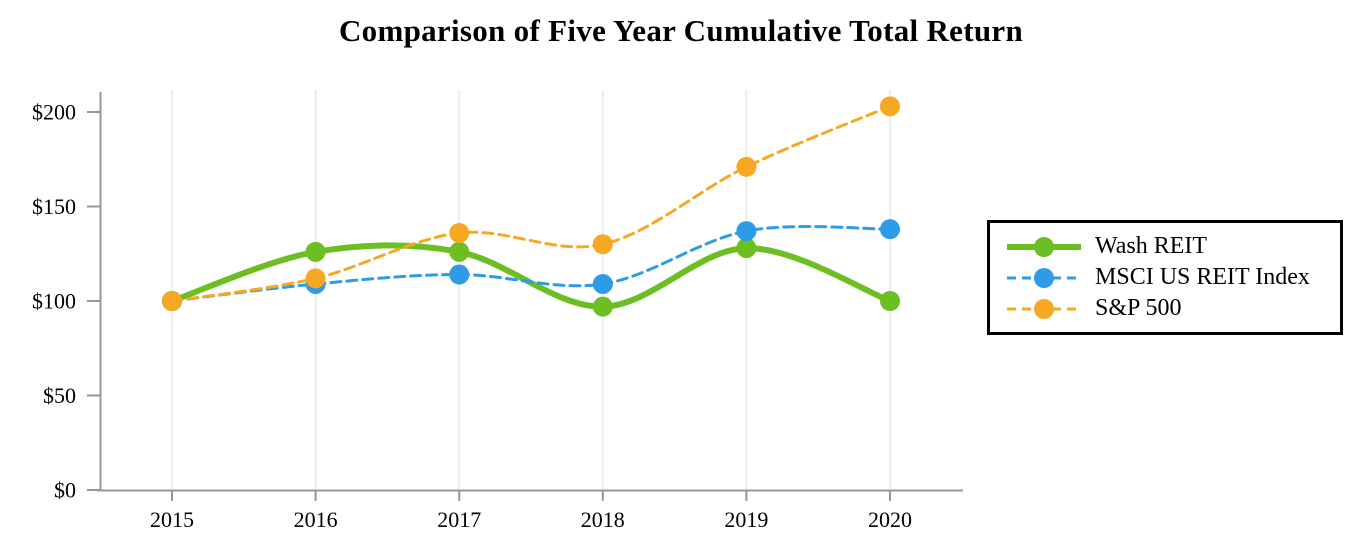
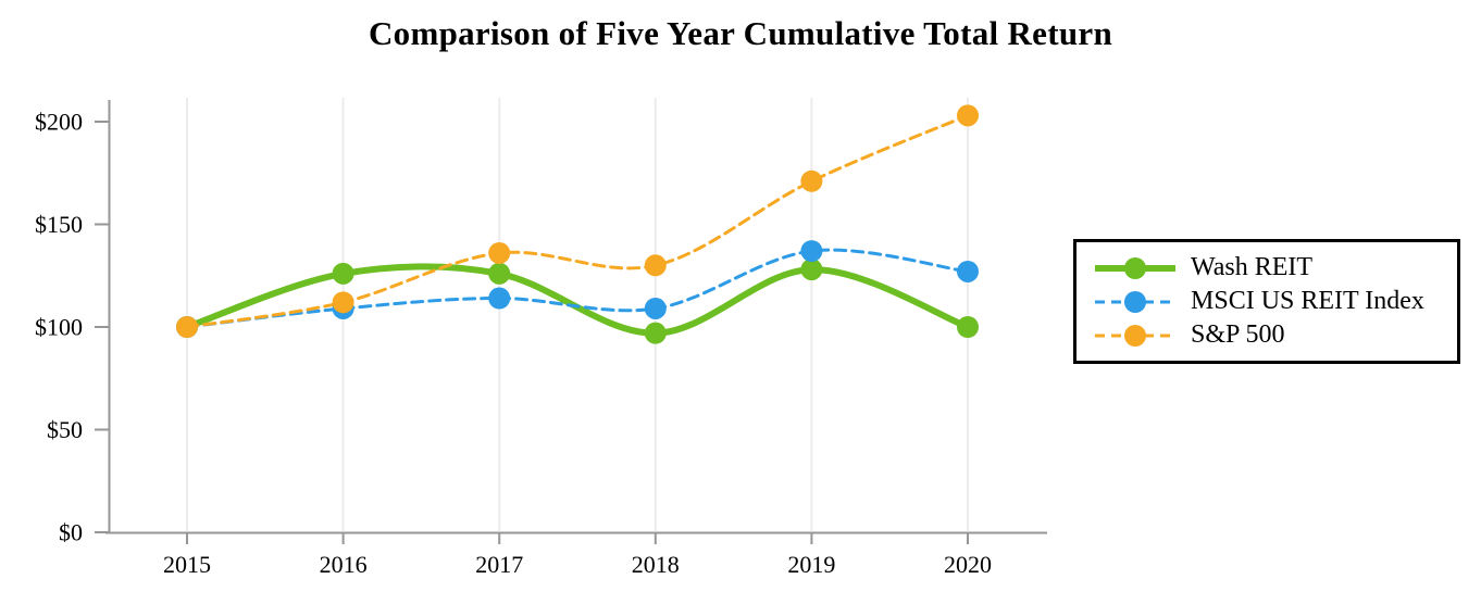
MSCI US REIT Index/2020: $138 -> $127
